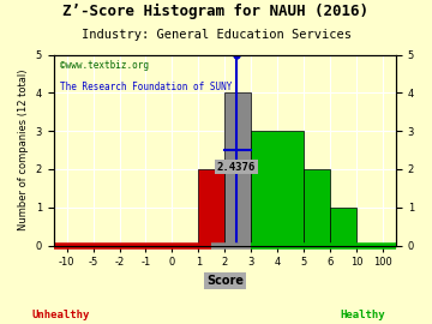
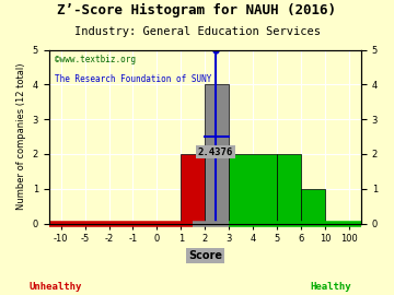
4: 3 -> 2
